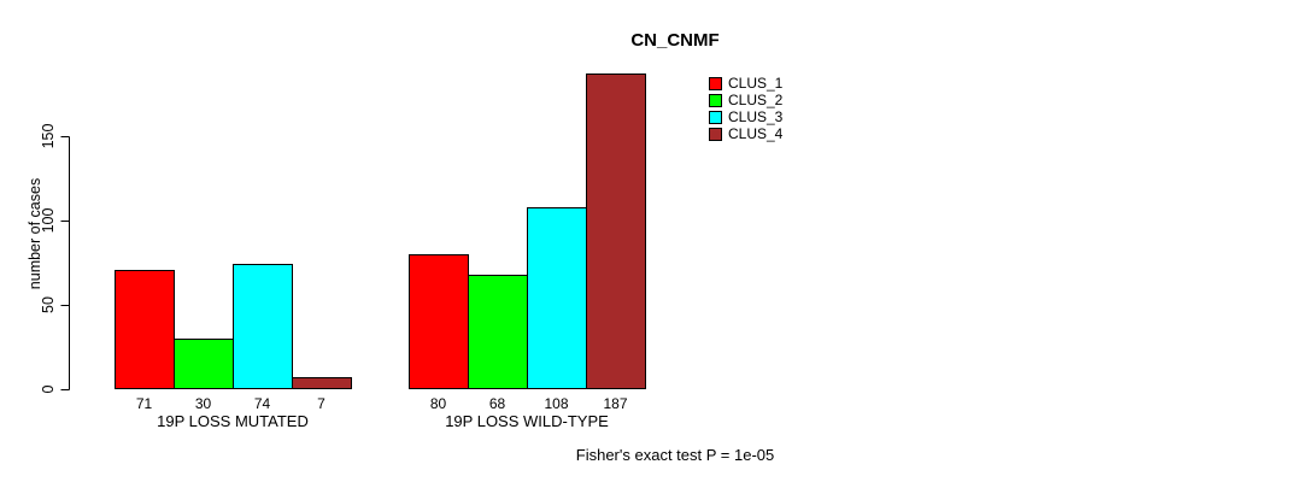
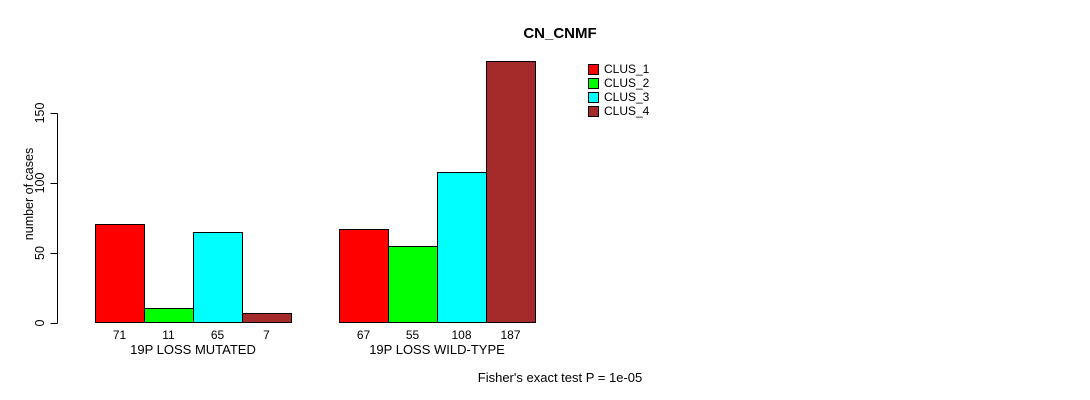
CLUS_2/19P LOSS MUTATED: 30 -> 11
CLUS_3/19P LOSS MUTATED: 74 -> 65
CLUS_1/19P LOSS WILD-TYPE: 80 -> 67
CLUS_2/19P LOSS WILD-TYPE: 68 -> 55
